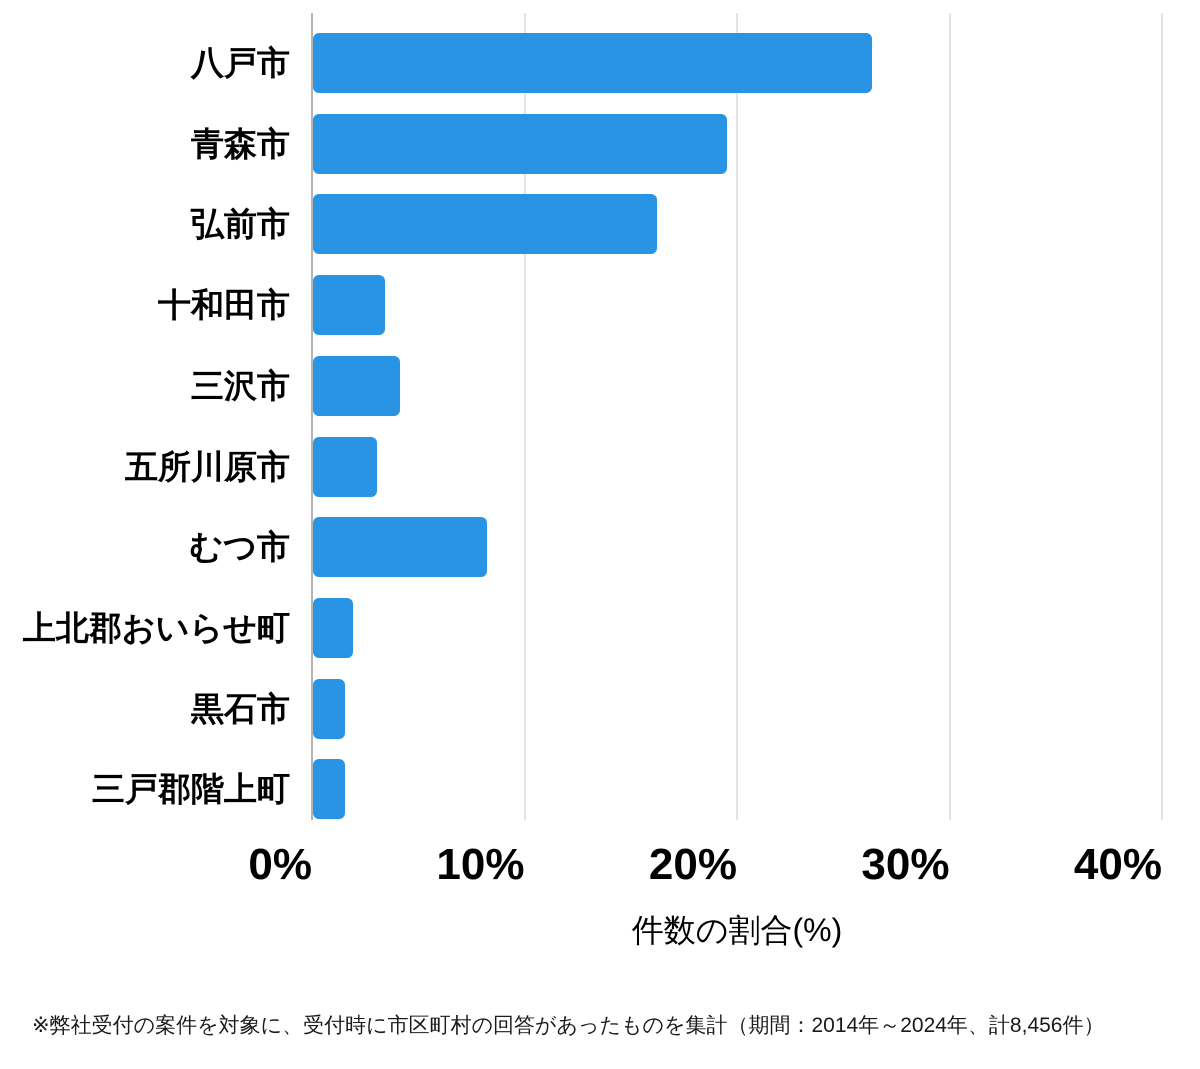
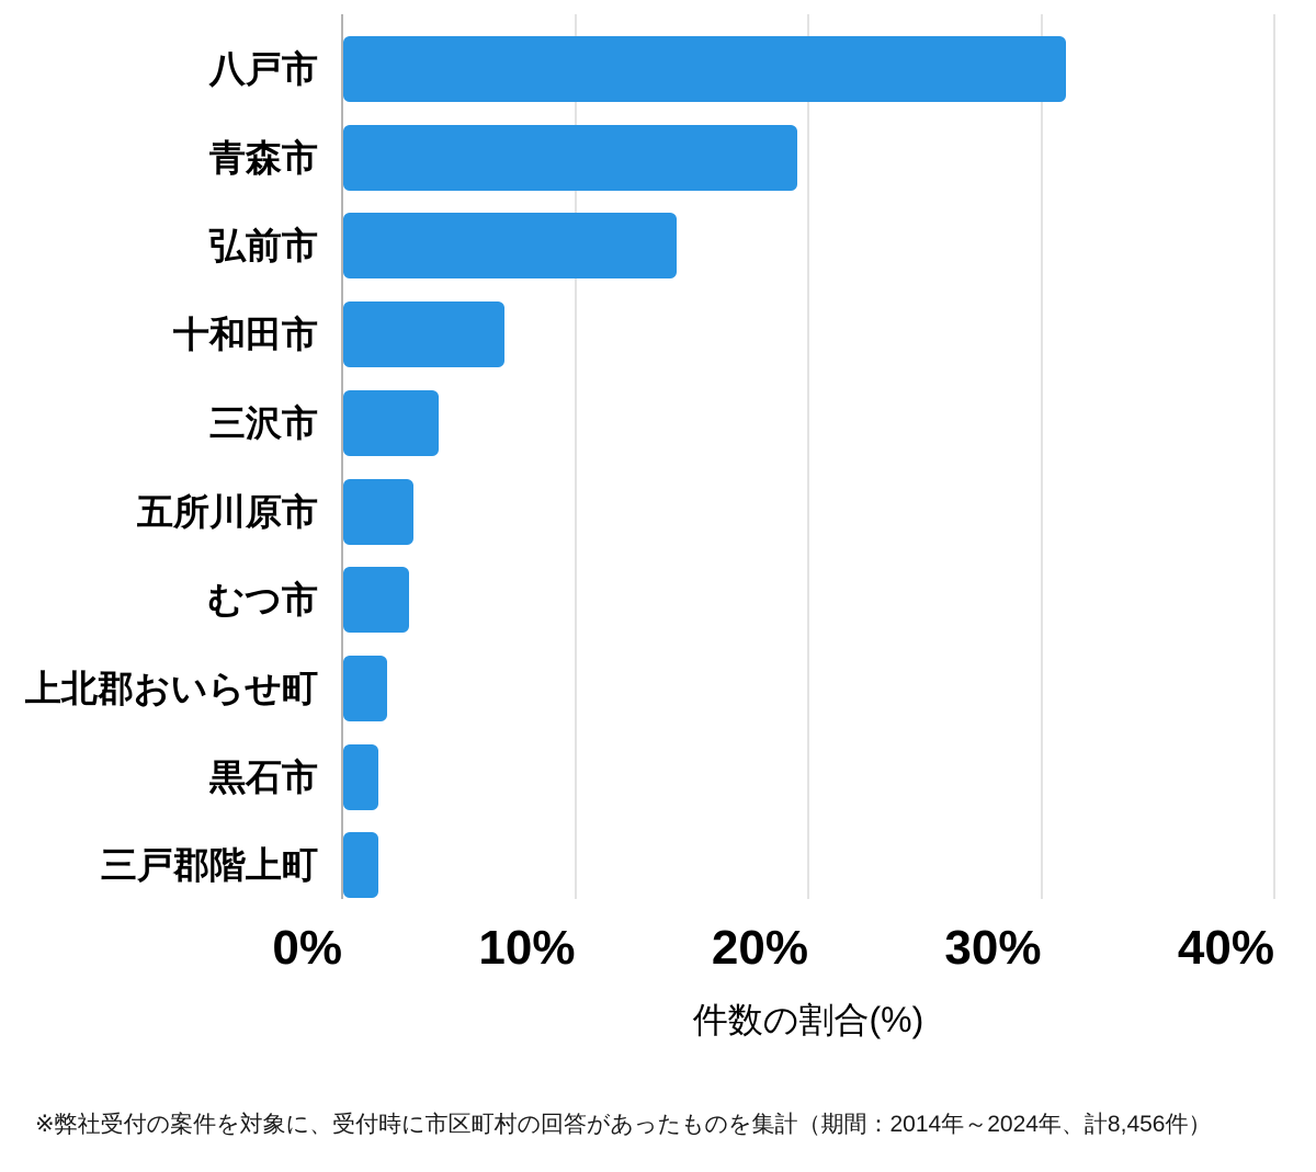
八戸市: 26.3% -> 31.0%
弘前市: 16.2% -> 14.3%
十和田市: 3.4% -> 6.9%
むつ市: 8.2% -> 2.8%
